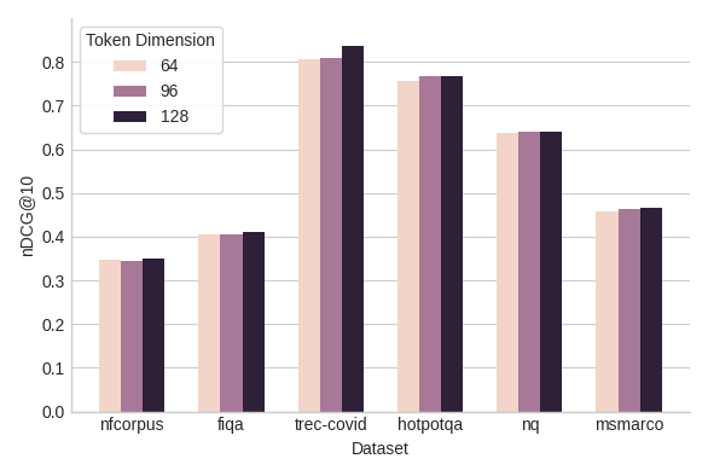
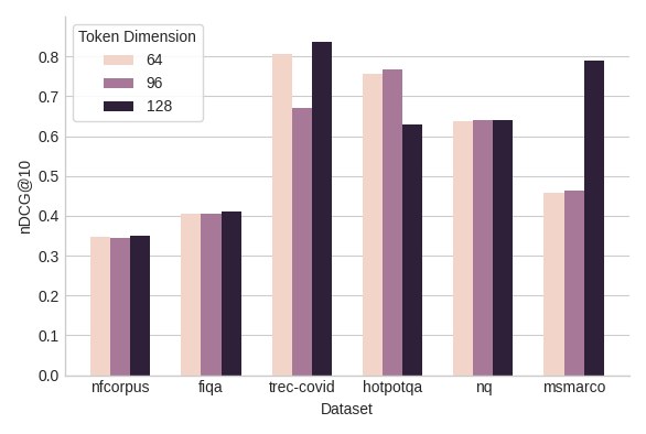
96/trec-covid: 0.810 -> 0.670
128/hotpotqa: 0.768 -> 0.630
128/msmarco: 0.466 -> 0.790
